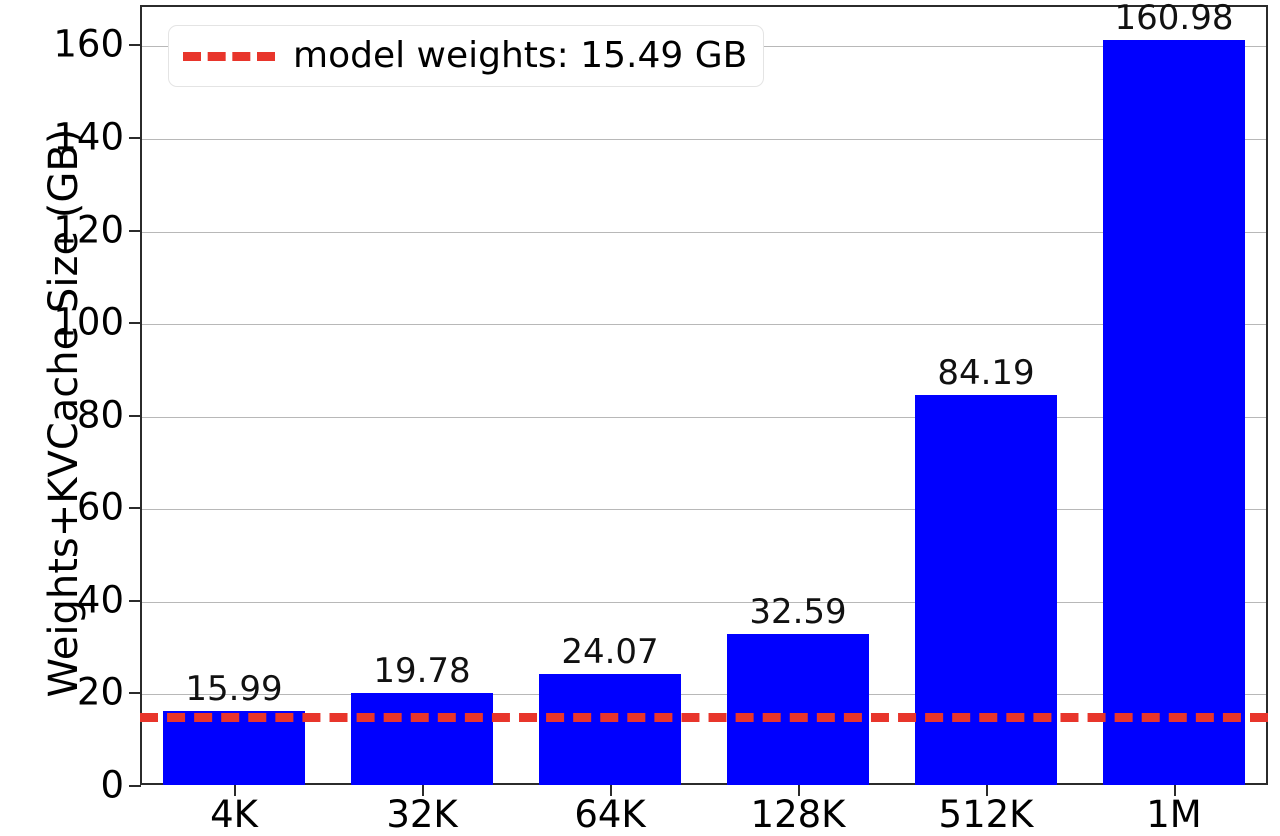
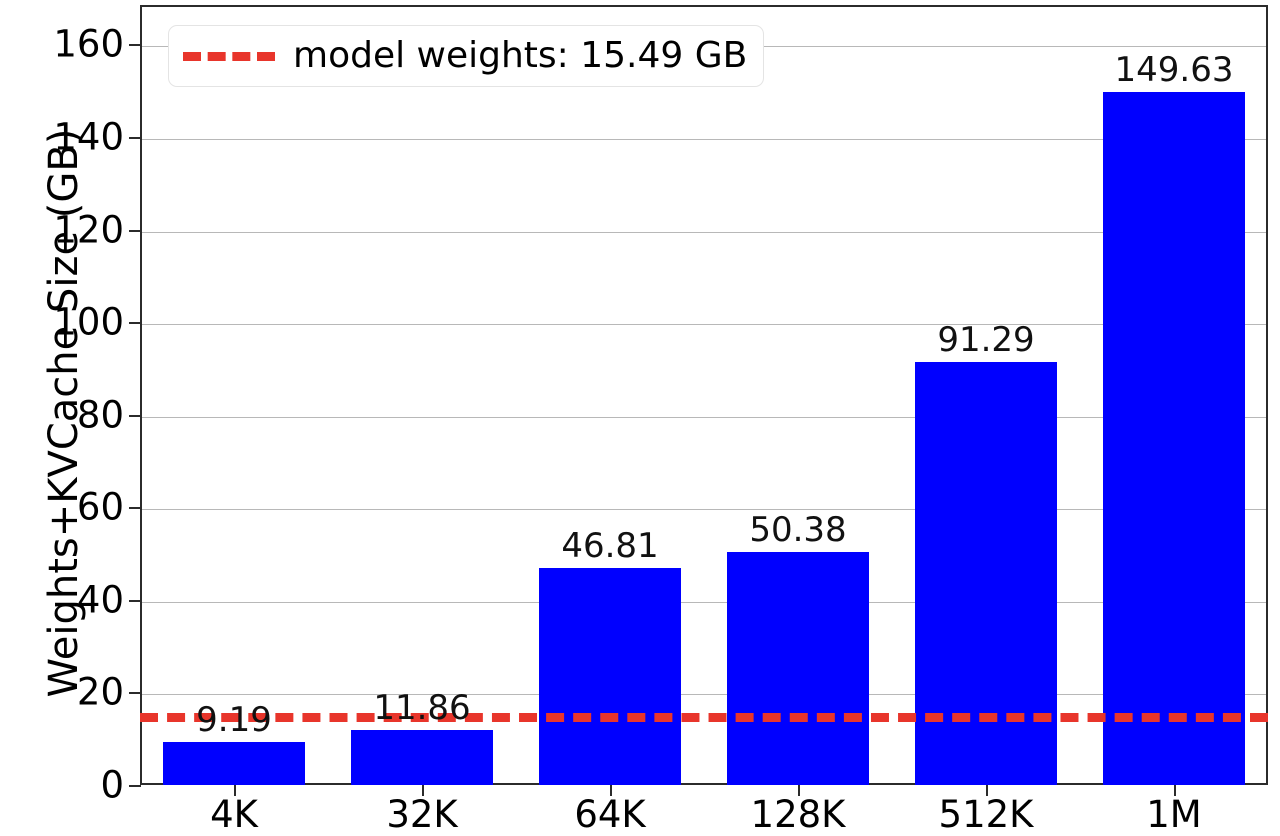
4K: 15.99 -> 9.19
32K: 19.78 -> 11.86
64K: 24.07 -> 46.81
128K: 32.59 -> 50.38
512K: 84.19 -> 91.29
1M: 160.98 -> 149.63
